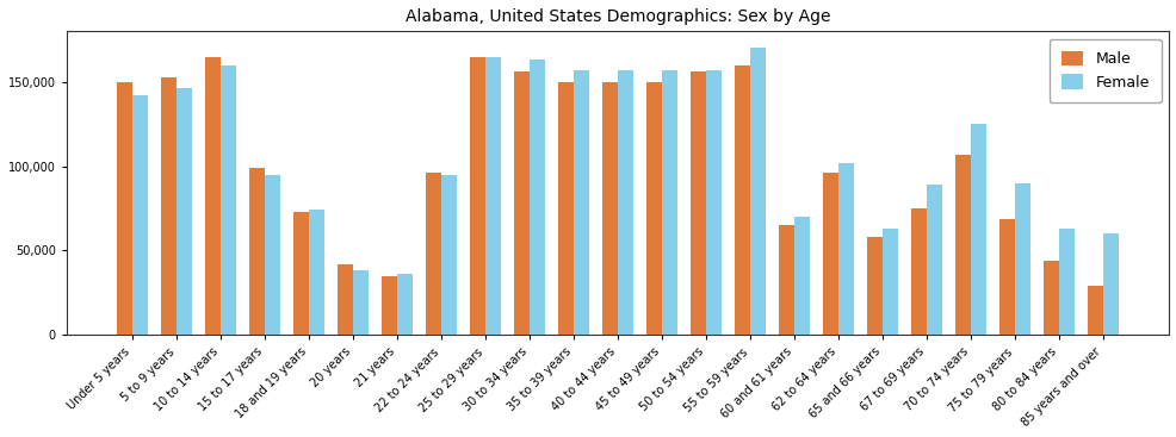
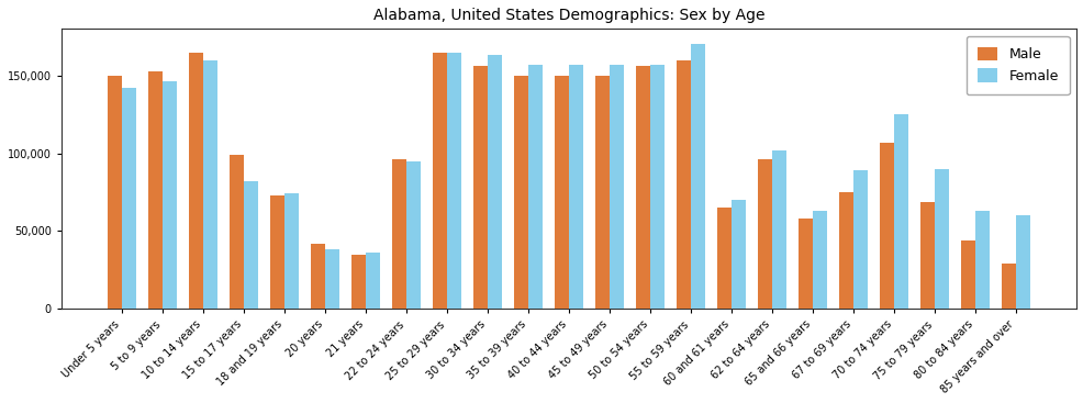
Female/15 to 17 years: 95,000 -> 82,000
